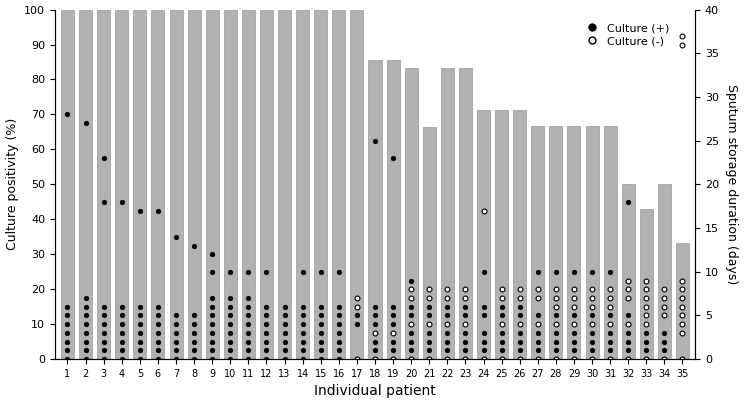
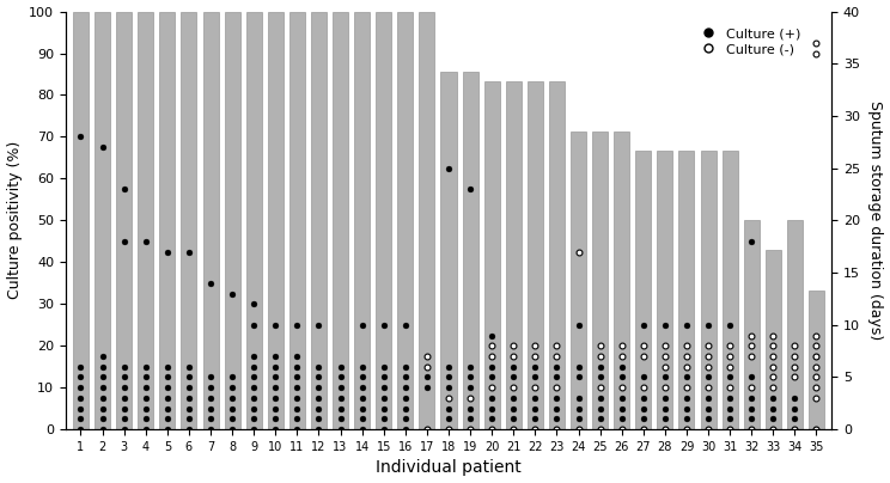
21: 66.5 -> 83.3
